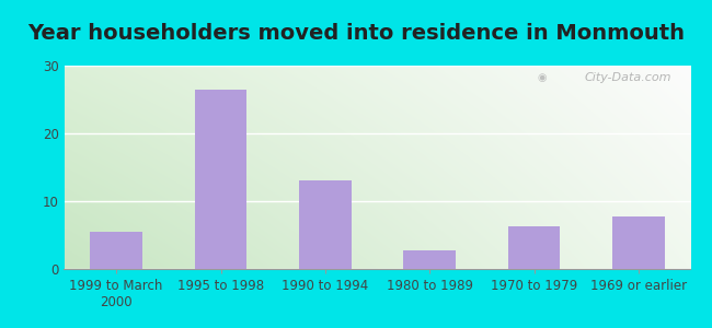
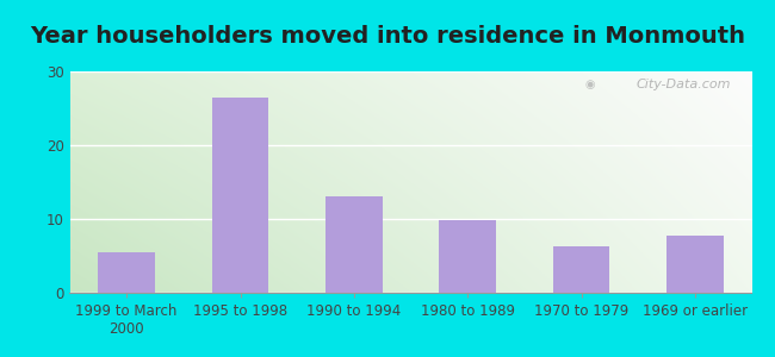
1980 to 1989: 2.8 -> 9.8
